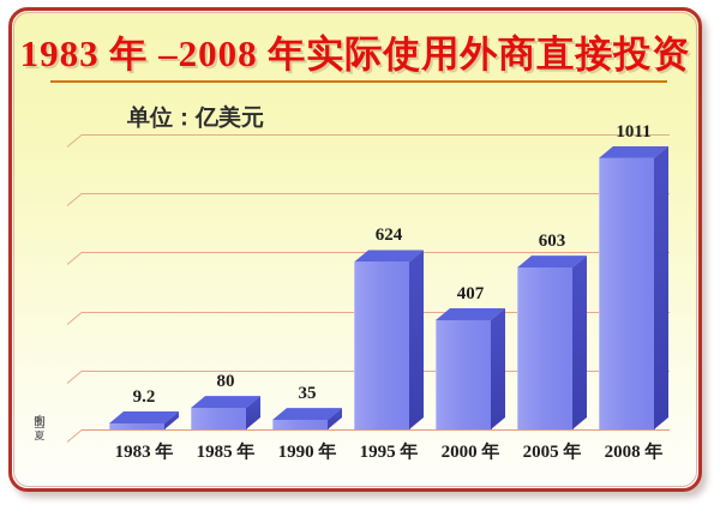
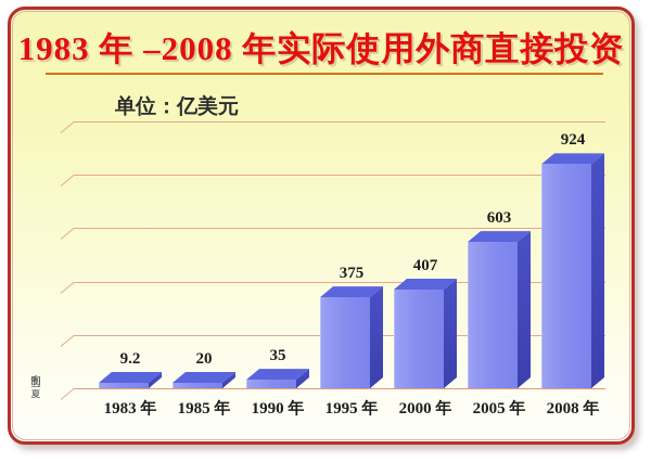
1985 年: 80 -> 20
1995 年: 624 -> 375
2008 年: 1011 -> 924
